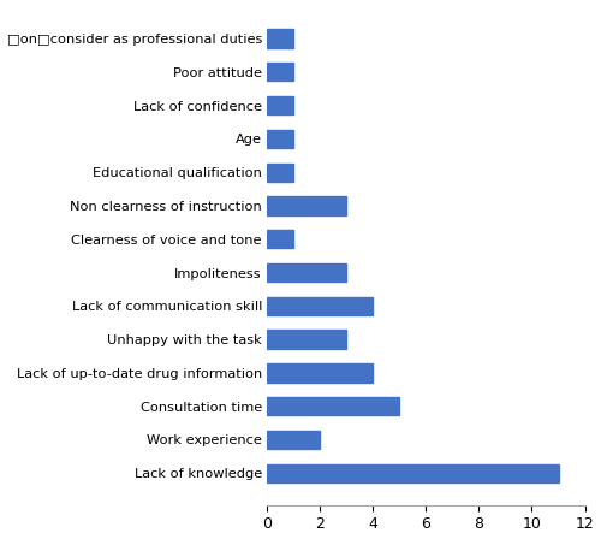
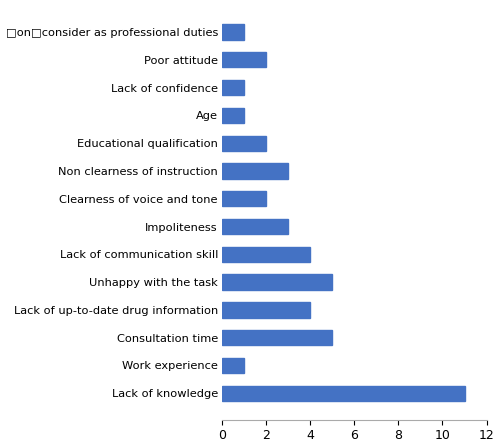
Poor attitude: 1 -> 2
Educational qualification: 1 -> 2
Clearness of voice and tone: 1 -> 2
Unhappy with the task: 3 -> 5
Work experience: 2 -> 1
